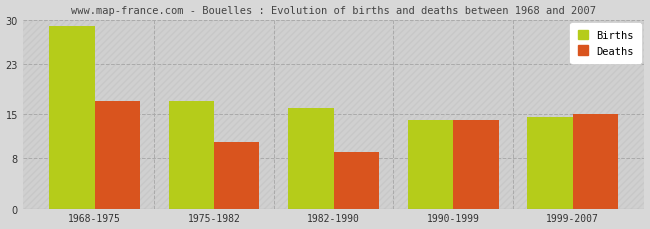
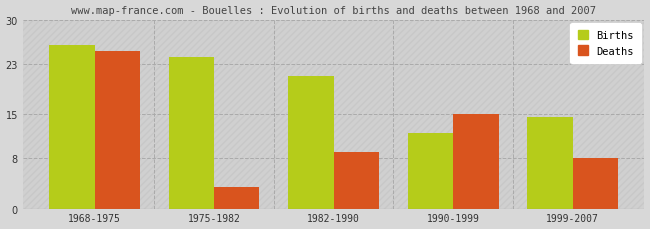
Births/1968-1975: 29.0 -> 26.0
Deaths/1968-1975: 17.0 -> 25.0
Births/1975-1982: 17.0 -> 24.0
Deaths/1975-1982: 10.5 -> 3.4
Births/1982-1990: 16.0 -> 21.0
Births/1990-1999: 14.0 -> 12.0
Deaths/1990-1999: 14.0 -> 15.0
Deaths/1999-2007: 15.0 -> 8.0
